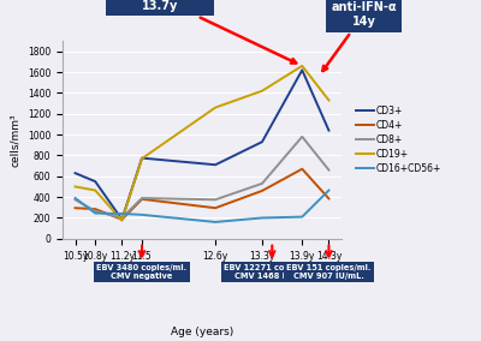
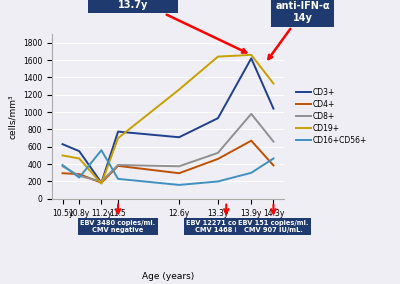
CD16+CD56+/11.2y: 240 -> 560
CD19+/11.5: 770 -> 700
CD19+/13.3y: 1420 -> 1640
CD16+CD56+/13.9y: 210 -> 300
